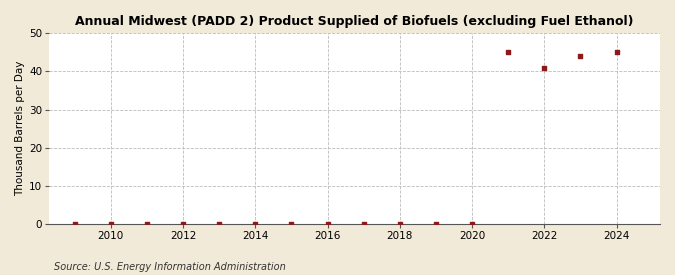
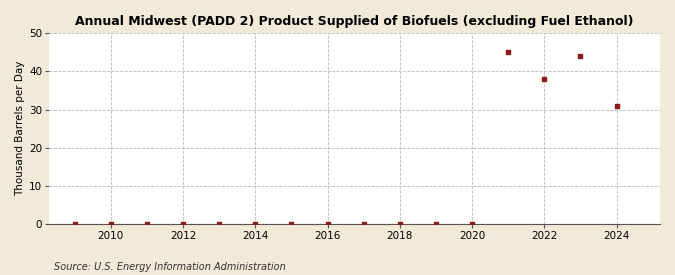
2022: 41 -> 38
2024: 45 -> 31
